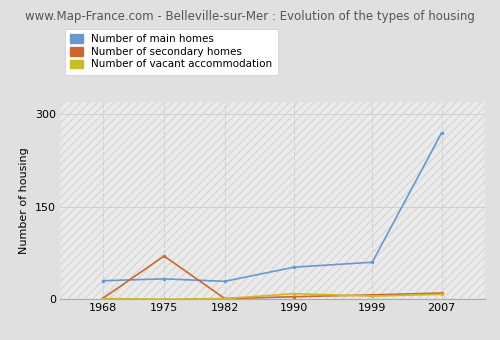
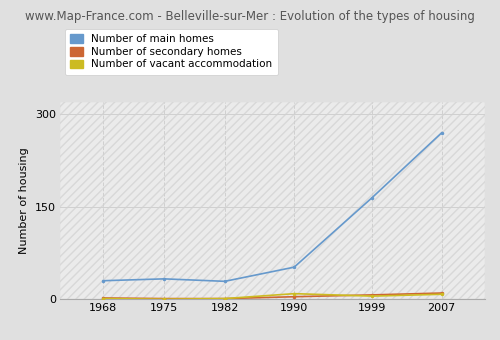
Number of secondary homes/1975: 70 -> 1
Number of main homes/1999: 60 -> 165
